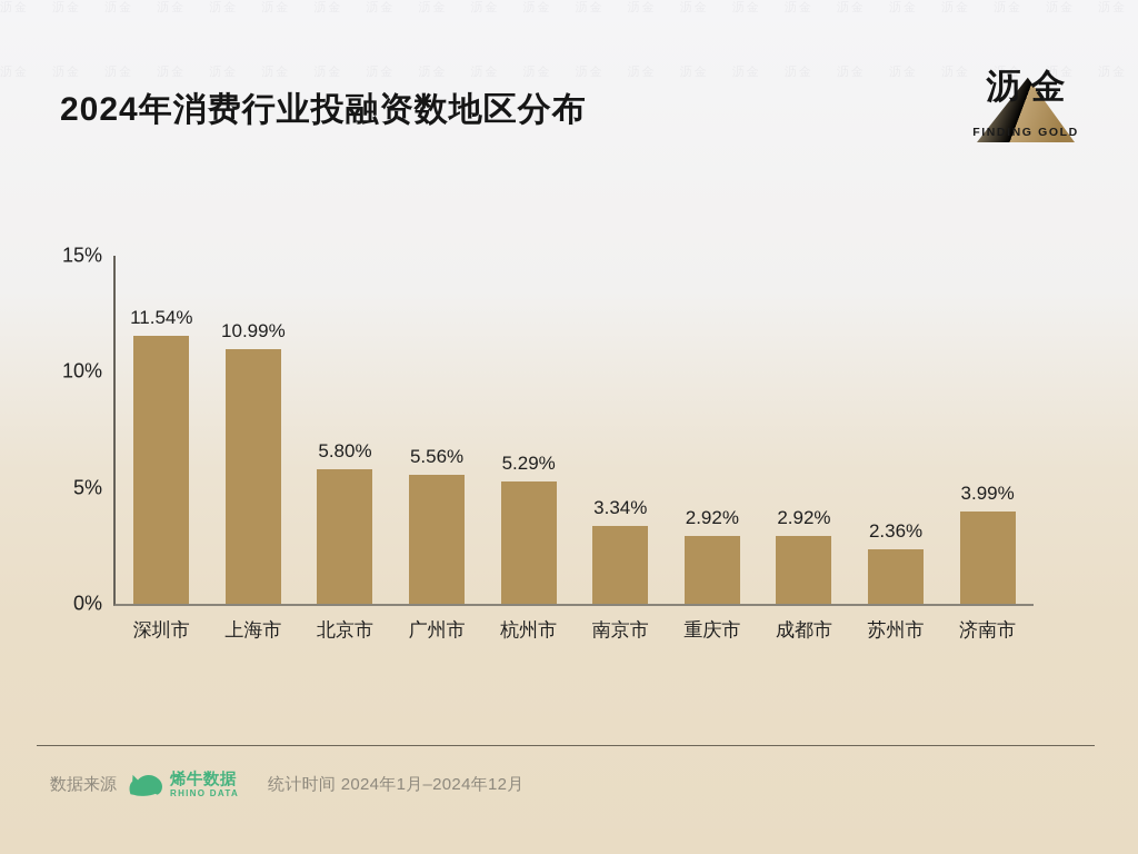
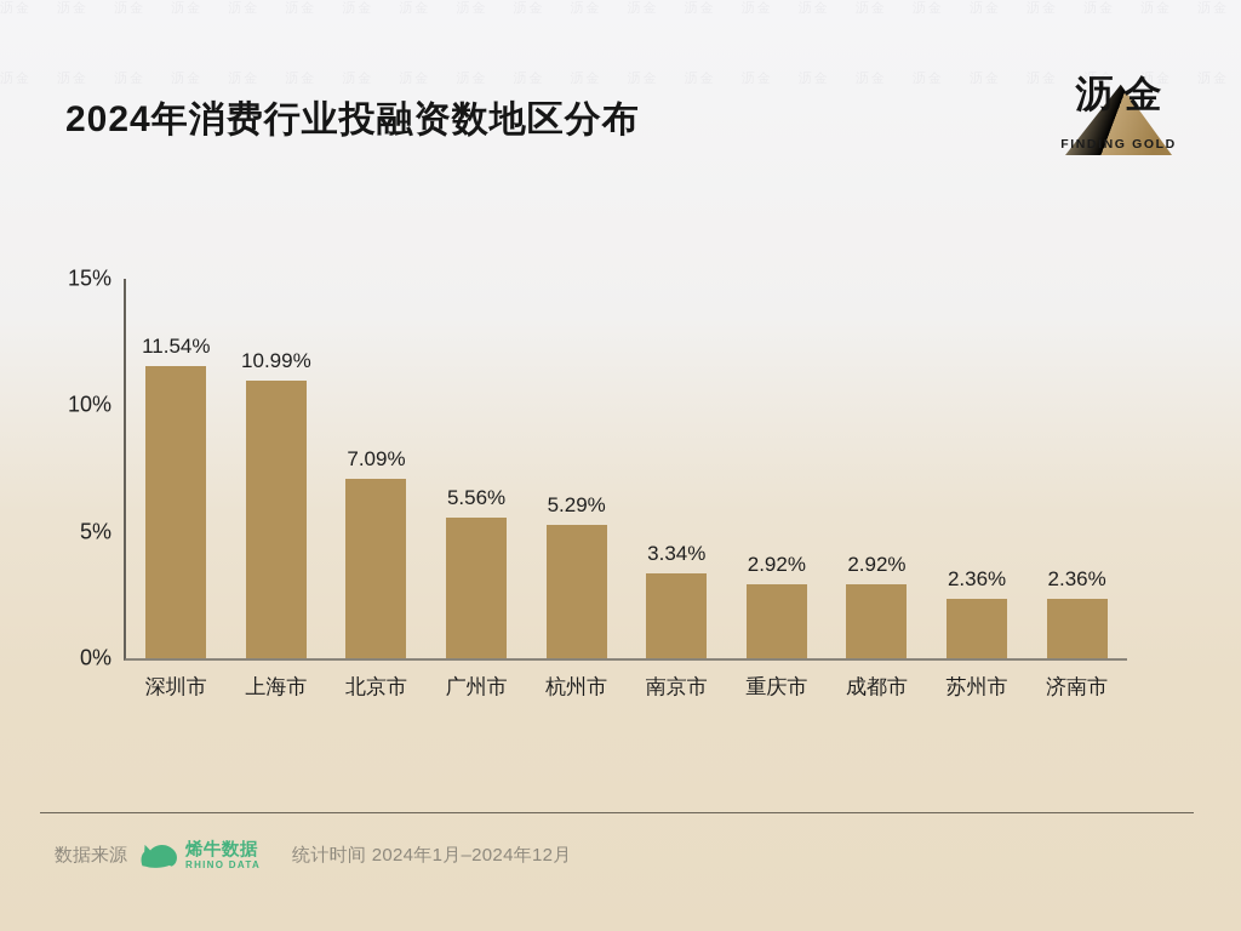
北京市: 5.80% -> 7.09%
济南市: 3.99% -> 2.36%
